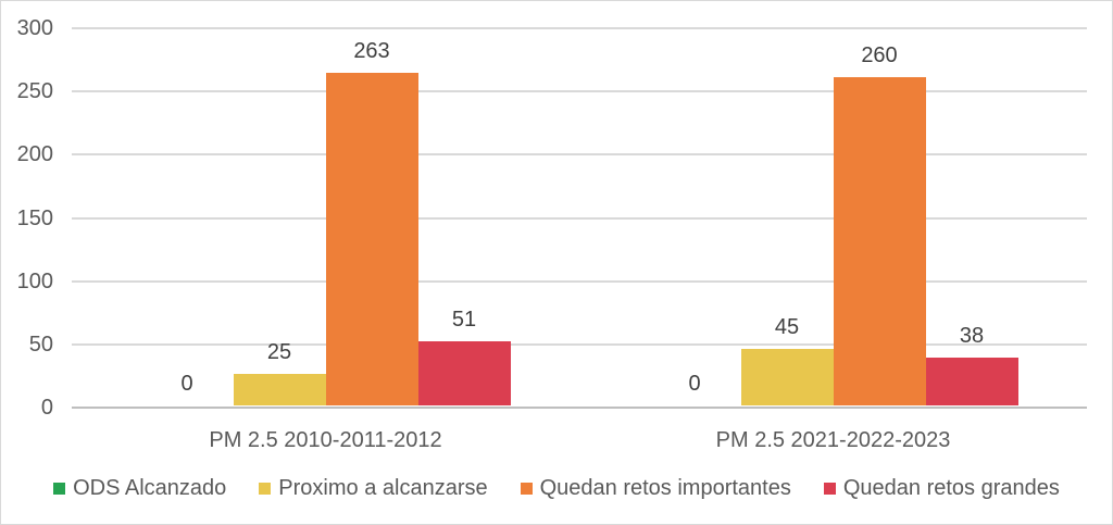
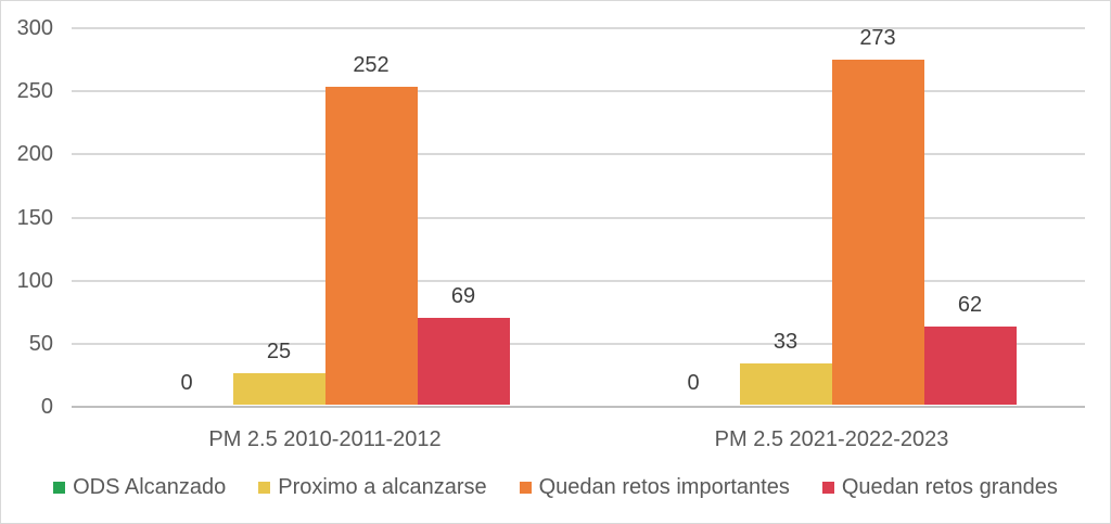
Quedan retos importantes/PM 2.5 2010-2011-2012: 263 -> 252
Quedan retos grandes/PM 2.5 2010-2011-2012: 51 -> 69
Proximo a alcanzarse/PM 2.5 2021-2022-2023: 45 -> 33
Quedan retos importantes/PM 2.5 2021-2022-2023: 260 -> 273
Quedan retos grandes/PM 2.5 2021-2022-2023: 38 -> 62
